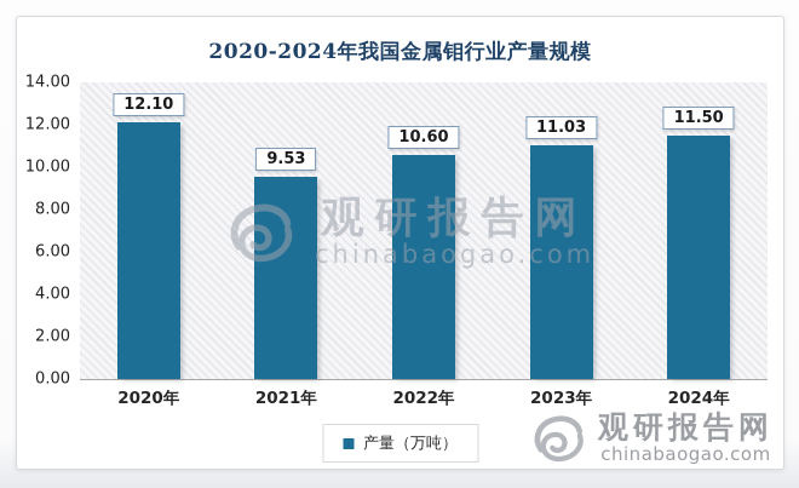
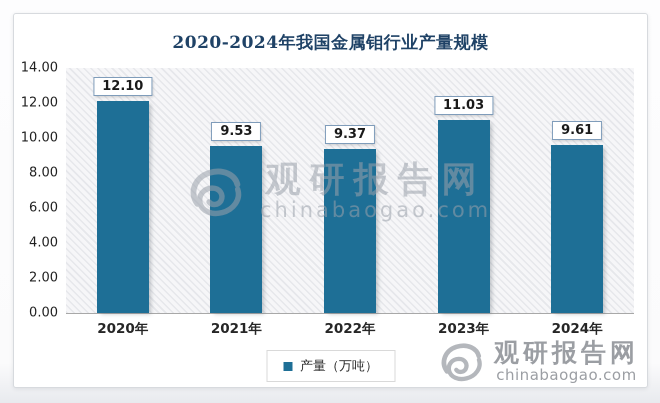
2022年: 10.60 -> 9.37
2024年: 11.50 -> 9.61
